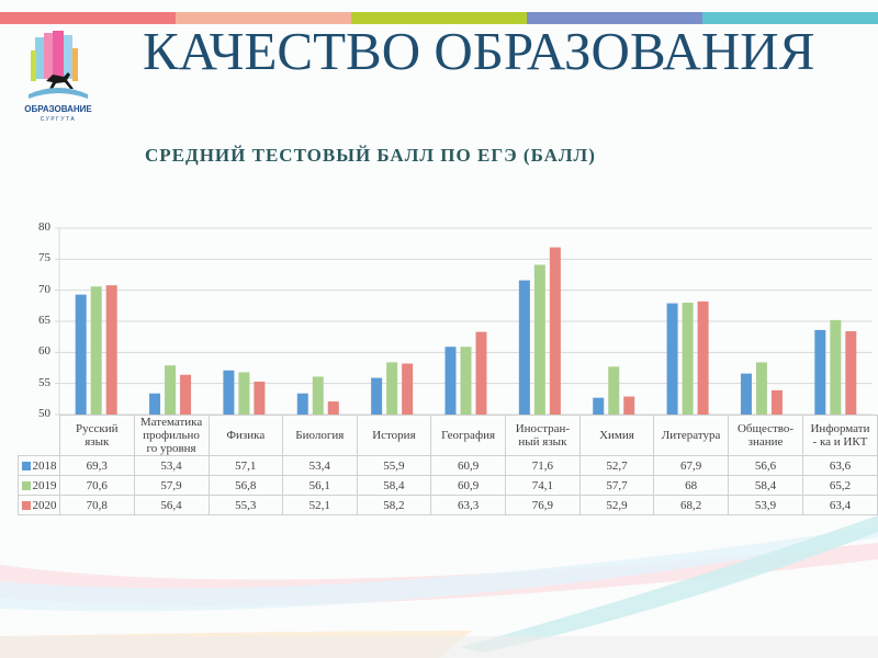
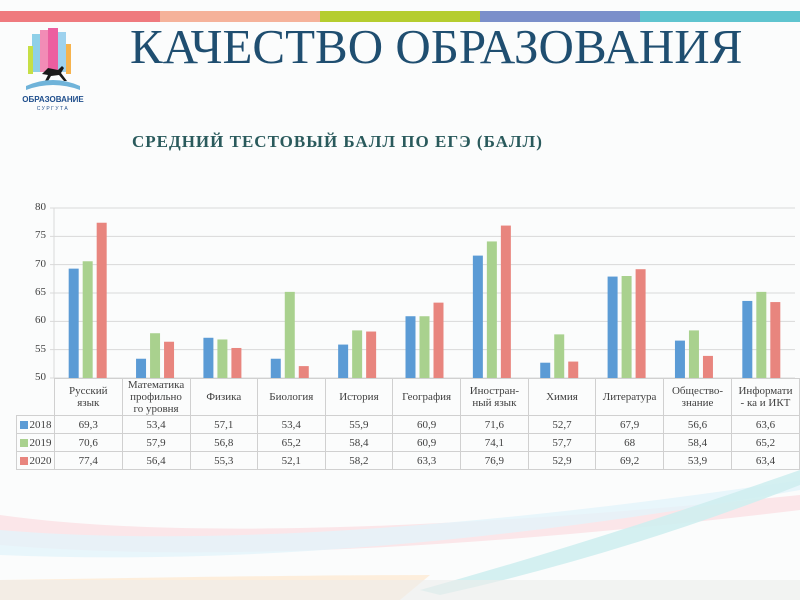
2020/Русский язык: 70,8 -> 77,4
2019/Биология: 56,1 -> 65,2
2020/Литература: 68,2 -> 69,2
